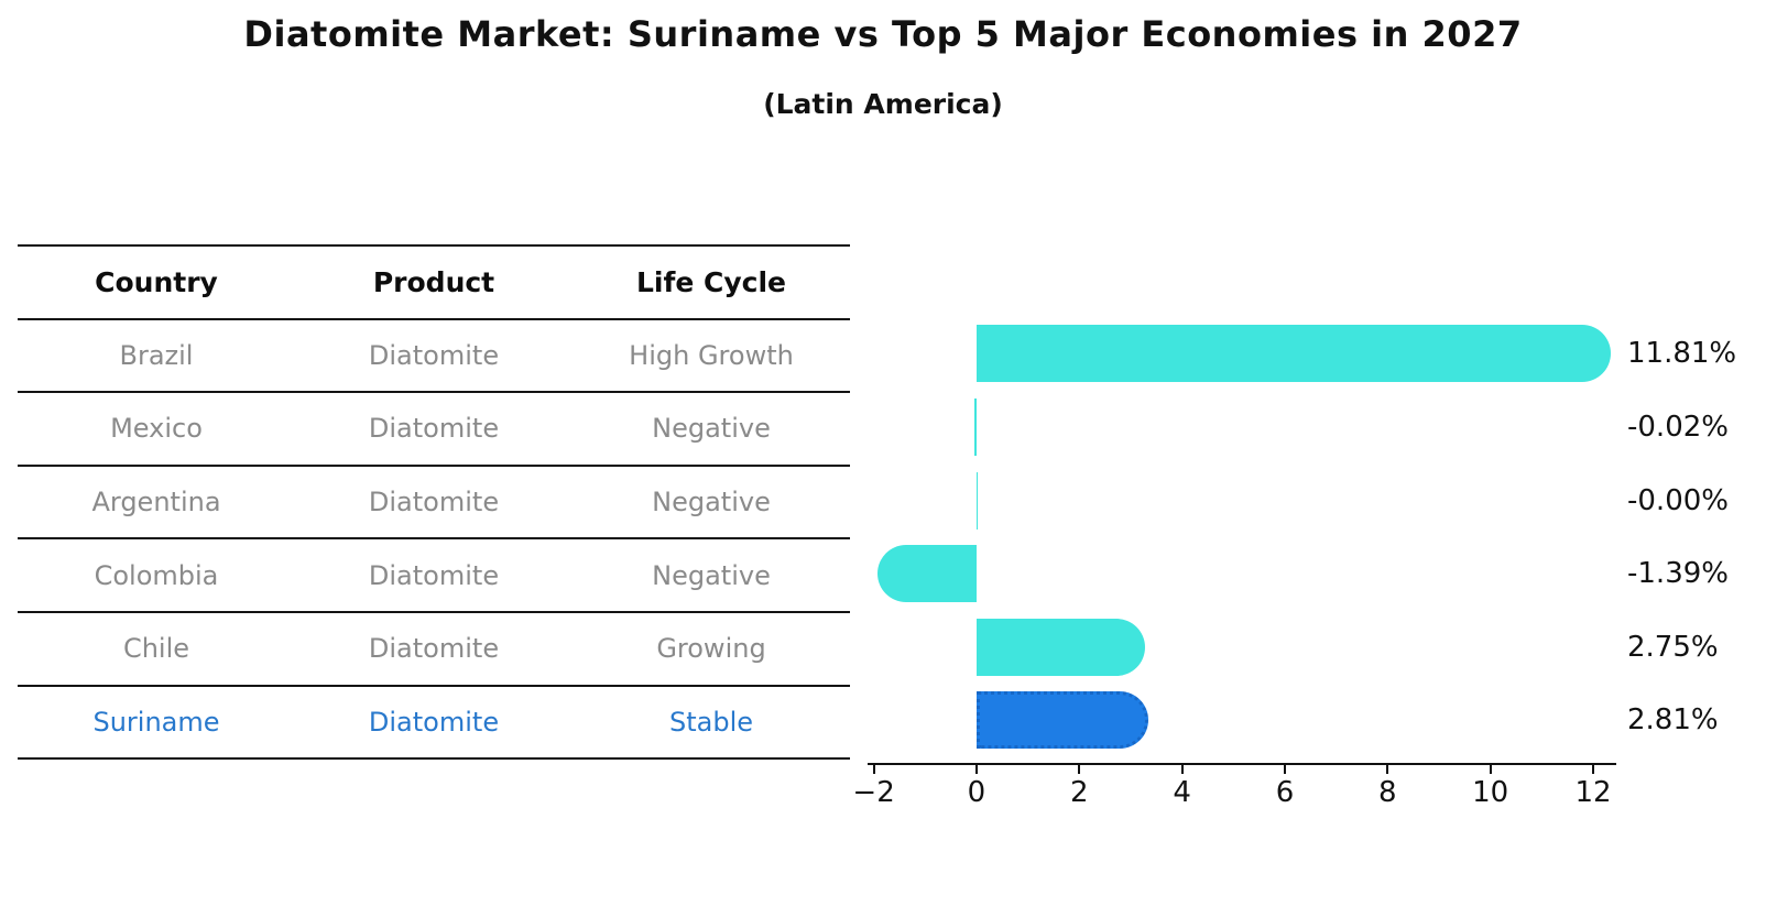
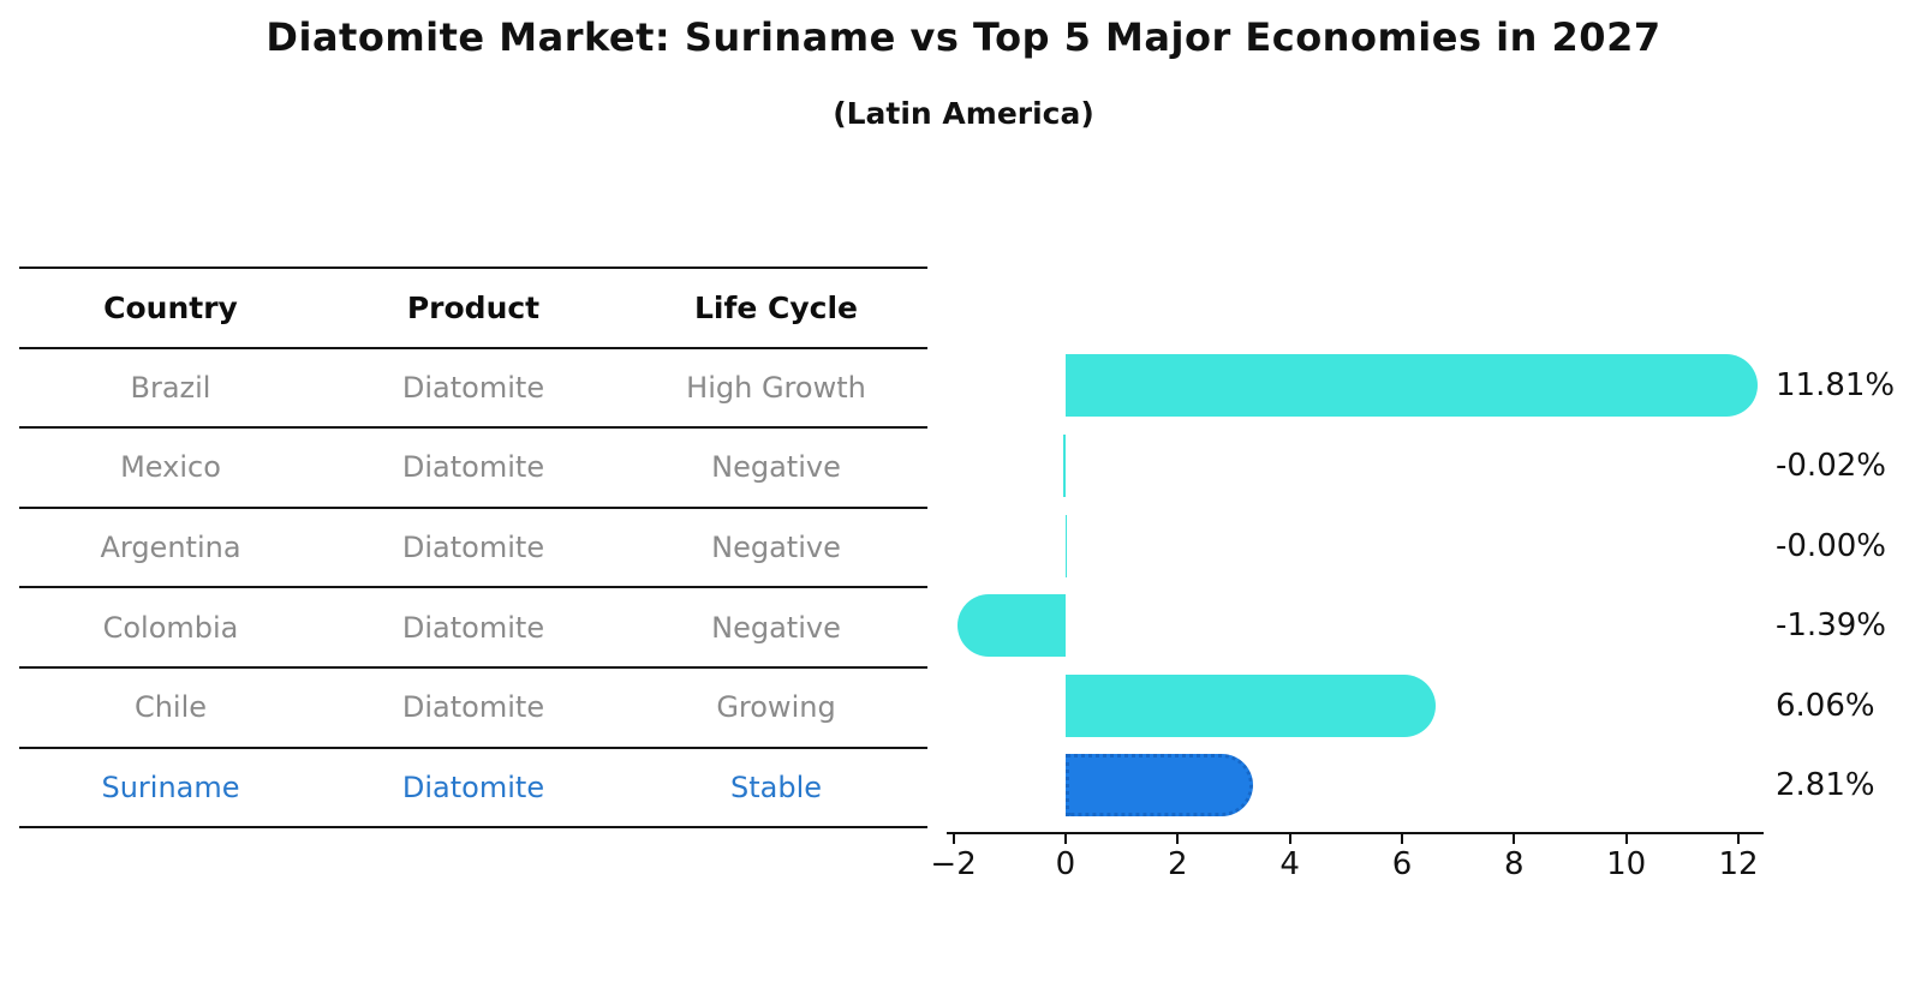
Chile: 2.75% -> 6.06%
